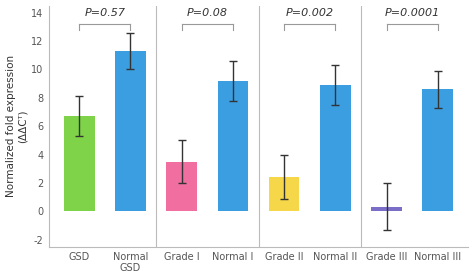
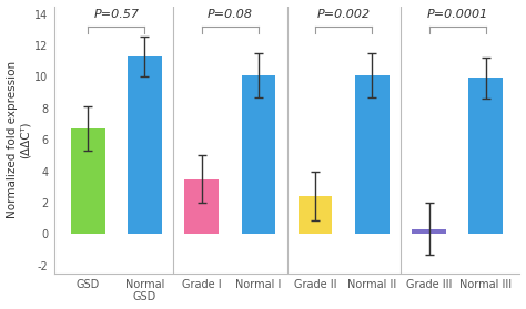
Normal I: 9.2 -> 10.1
Normal II: 8.9 -> 10.1
Normal III: 8.6 -> 9.9
